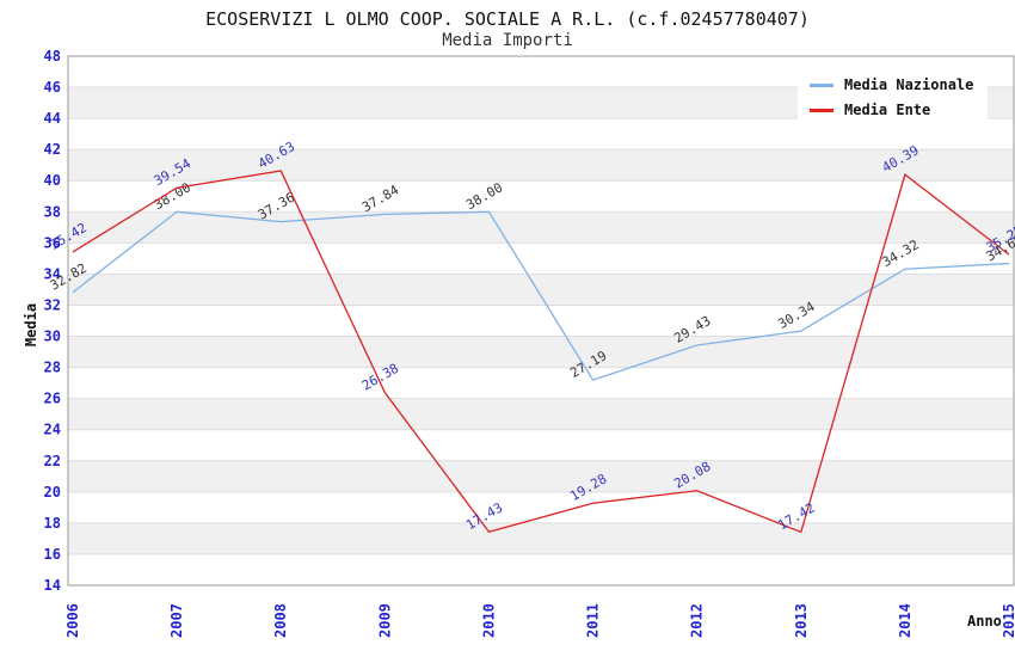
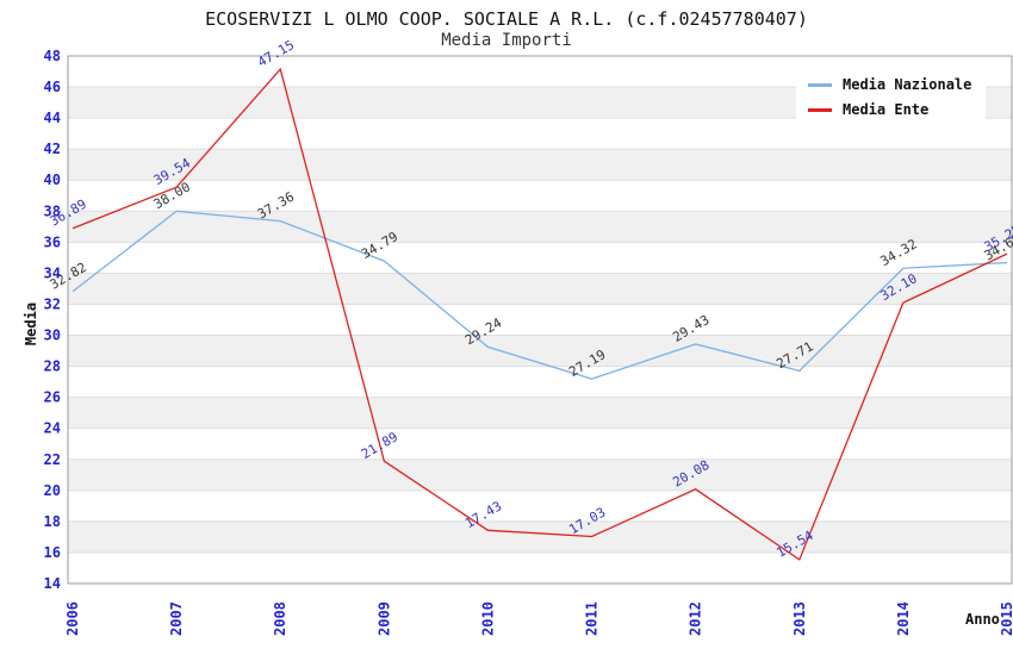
Media Ente/2006: 35.42 -> 36.89
Media Ente/2008: 40.63 -> 47.15
Media Nazionale/2009: 37.84 -> 34.79
Media Ente/2009: 26.38 -> 21.89
Media Nazionale/2010: 38.00 -> 29.24
Media Ente/2011: 19.28 -> 17.03
Media Nazionale/2013: 30.34 -> 27.71
Media Ente/2013: 17.42 -> 15.54
Media Ente/2014: 40.39 -> 32.10
